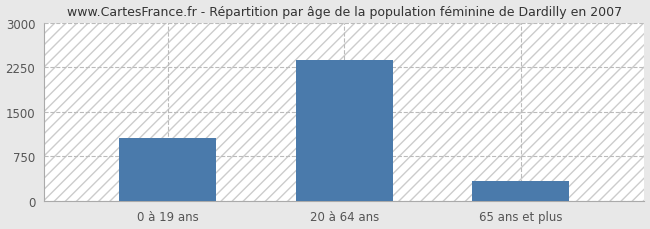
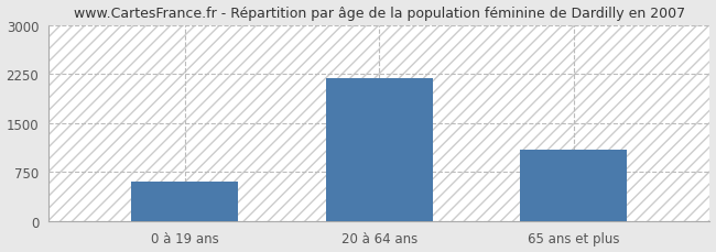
0 à 19 ans: 1050 -> 600
20 à 64 ans: 2370 -> 2180
65 ans et plus: 330 -> 1100
